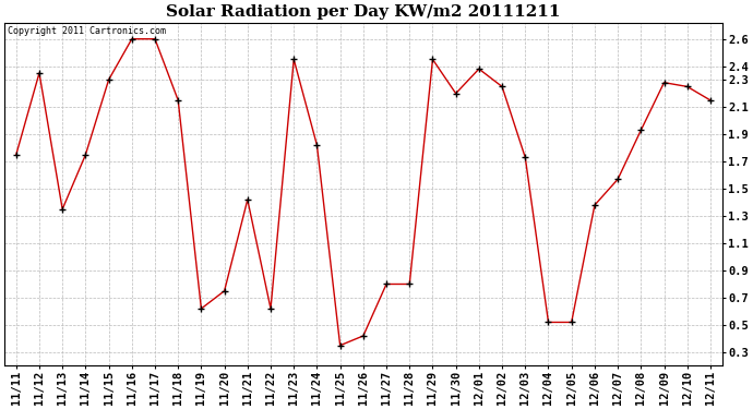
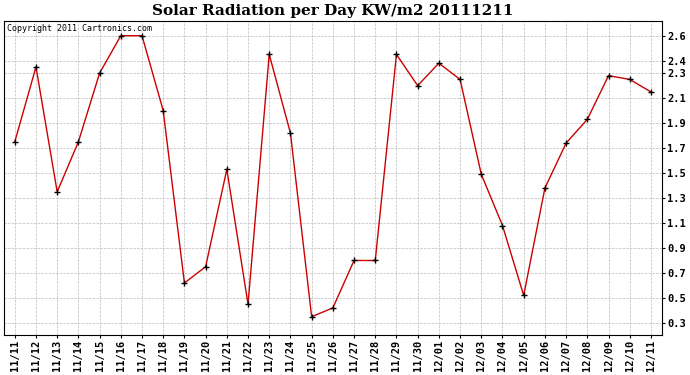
11/18: 2.15 -> 2.00
11/21: 1.42 -> 1.53
11/22: 0.62 -> 0.45
12/03: 1.73 -> 1.49
12/04: 0.52 -> 1.08
12/07: 1.57 -> 1.74
